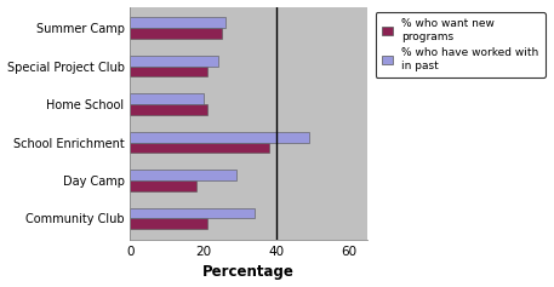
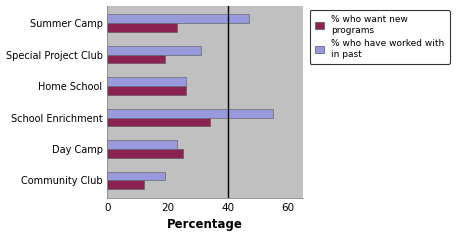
% who have worked with in past/Summer Camp: 26 -> 47
% who want new programs/Summer Camp: 25 -> 23
% who have worked with in past/Special Project Club: 24 -> 31
% who want new programs/Special Project Club: 21 -> 19
% who have worked with in past/Home School: 20 -> 26
% who want new programs/Home School: 21 -> 26
% who have worked with in past/School Enrichment: 49 -> 55
% who want new programs/School Enrichment: 38 -> 34
% who have worked with in past/Day Camp: 29 -> 23
% who want new programs/Day Camp: 18 -> 25
% who have worked with in past/Community Club: 34 -> 19
% who want new programs/Community Club: 21 -> 12
